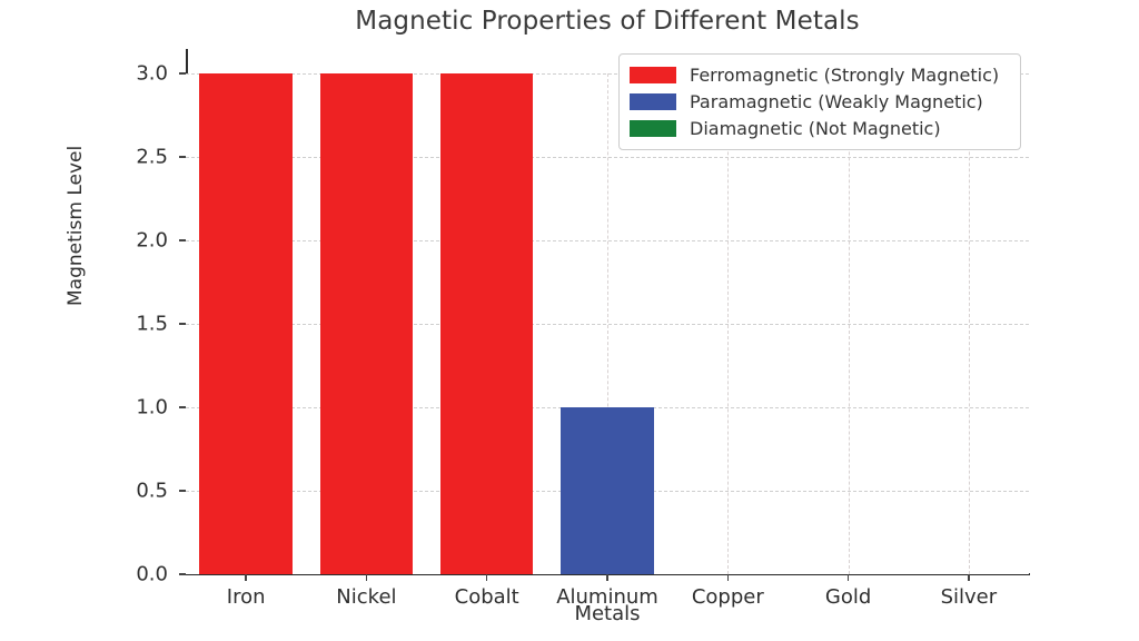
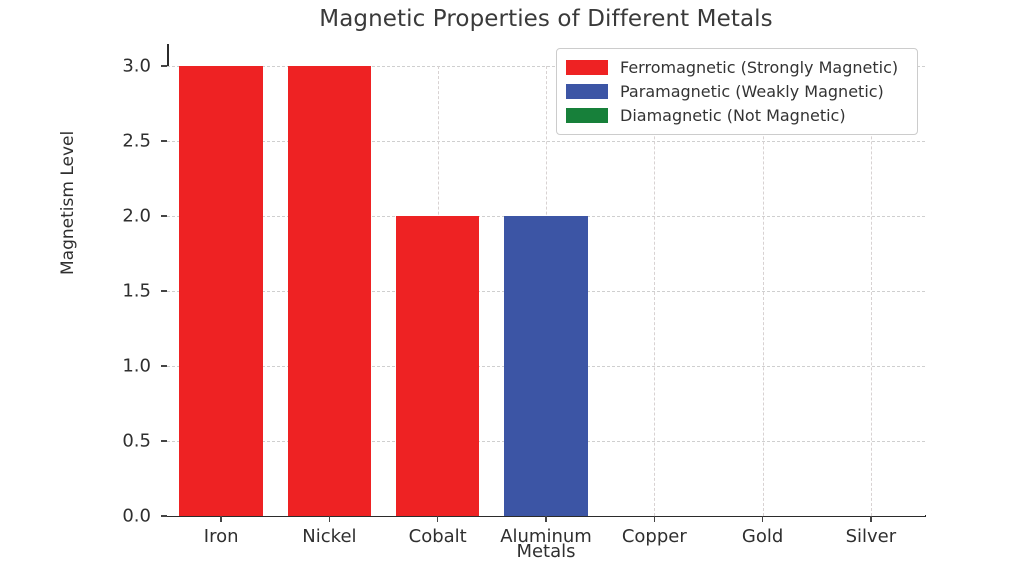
Cobalt: 3 -> 2
Aluminum: 1 -> 2
